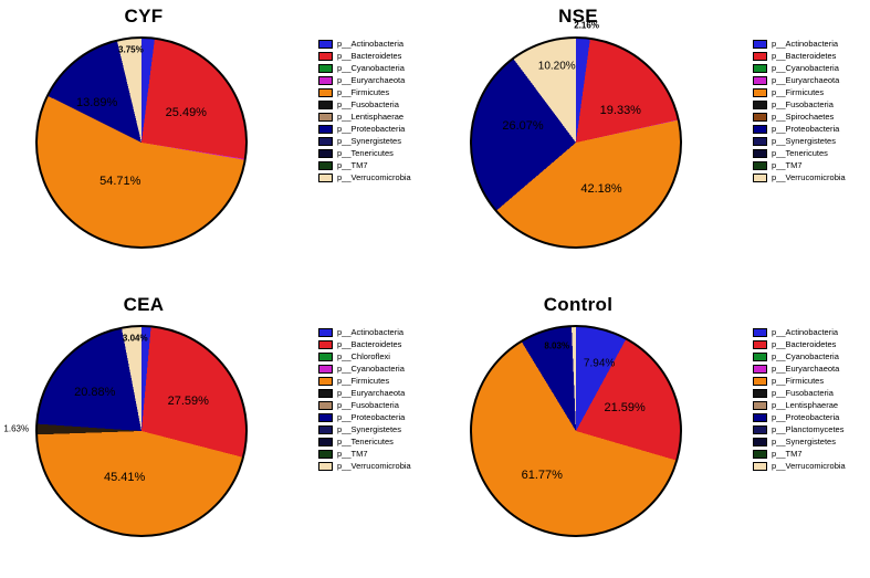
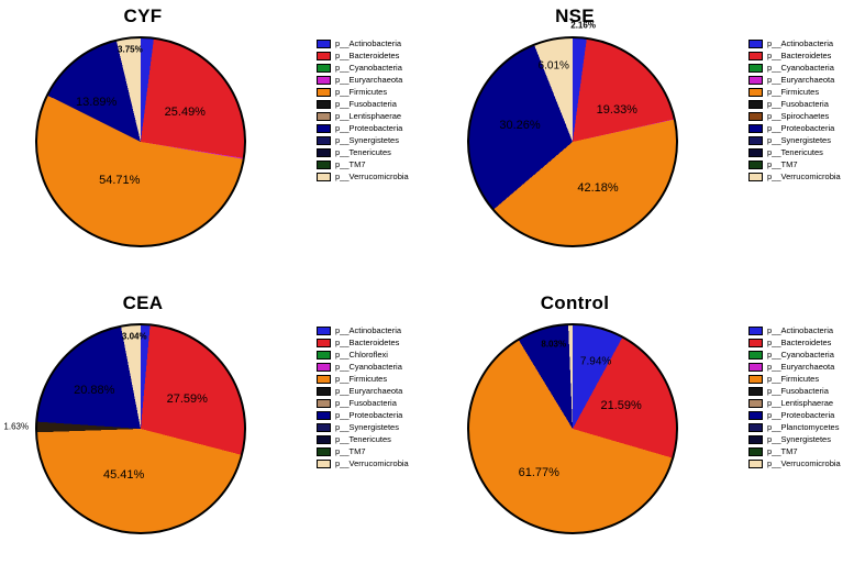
NSE/p__Proteobacteria: 26.07% -> 30.26%
NSE/p__Verrucomicrobia: 10.20% -> 6.01%
